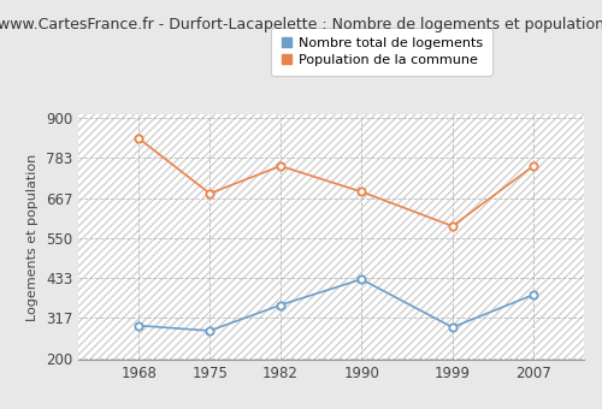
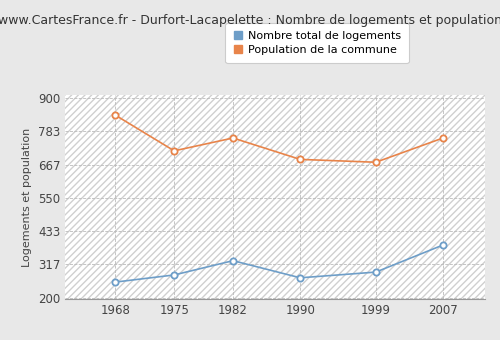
Nombre total de logements/1968: 295 -> 255
Population de la commune/1975: 680 -> 715
Nombre total de logements/1982: 355 -> 330
Nombre total de logements/1990: 430 -> 270
Population de la commune/1999: 585 -> 675
